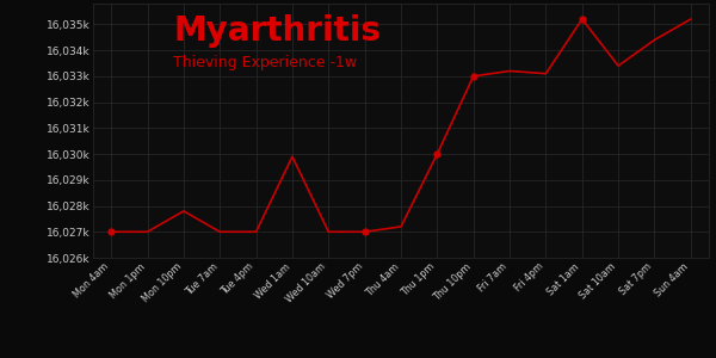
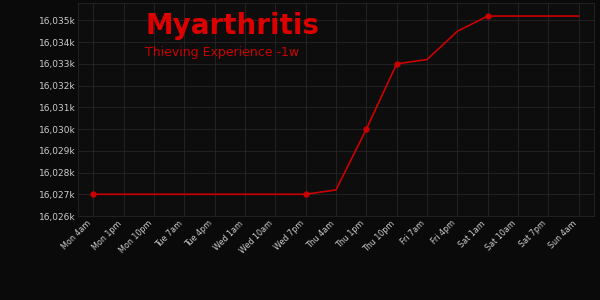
Mon 10pm: 16,027.8k -> 16,027.0k
Wed 1am: 16,029.9k -> 16,027.0k
Fri 4pm: 16,033.1k -> 16,034.5k
Sat 10am: 16,033.4k -> 16,035.2k
Sat 7pm: 16,034.4k -> 16,035.2k
